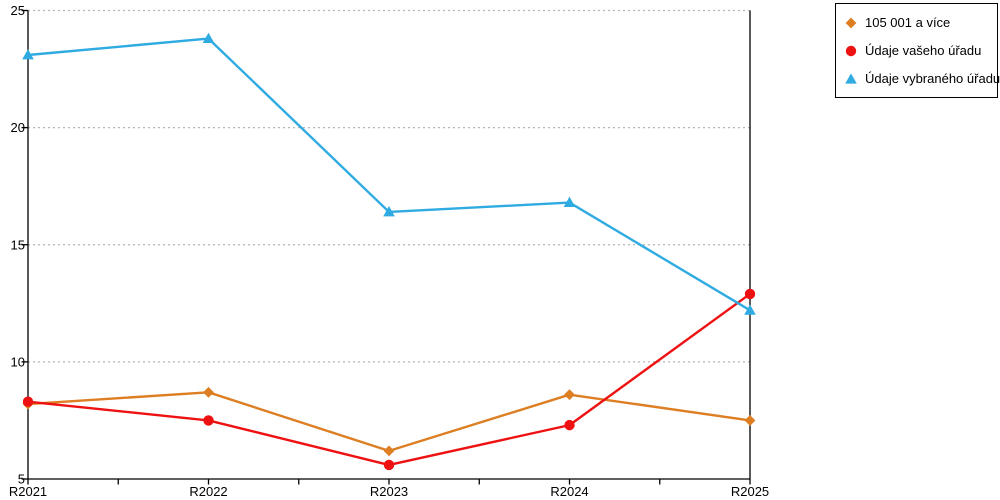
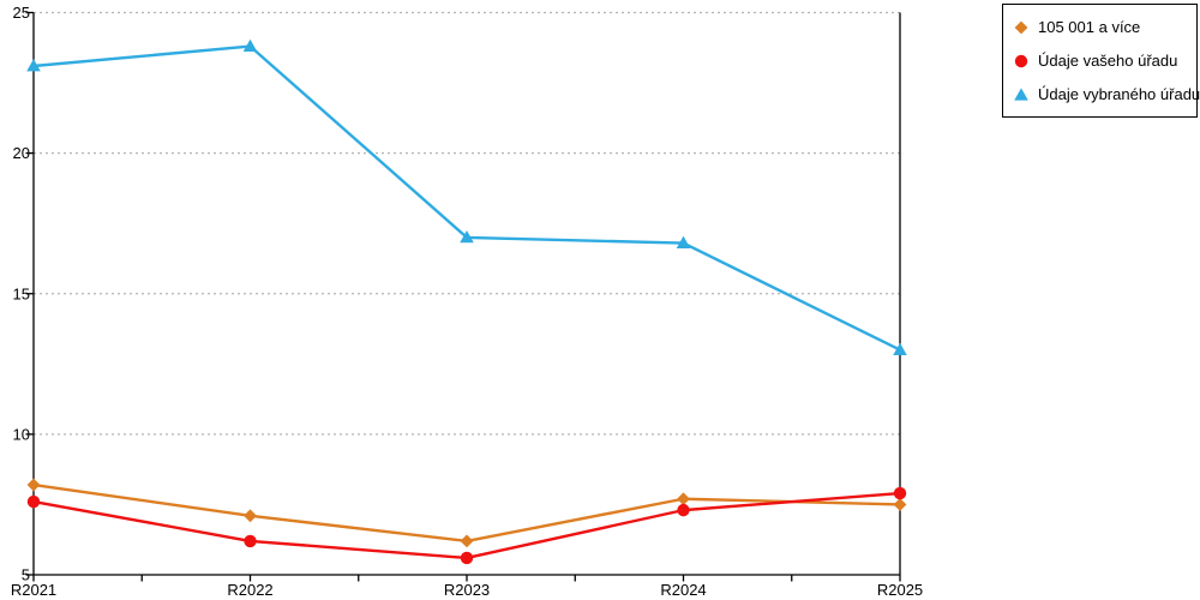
Údaje vašeho úřadu/R2021: 8.3 -> 7.6
105 001 a více/R2022: 8.7 -> 7.1
Údaje vašeho úřadu/R2022: 7.5 -> 6.2
Údaje vybraného úřadu/R2023: 16.4 -> 17.0
105 001 a více/R2024: 8.6 -> 7.7
Údaje vašeho úřadu/R2025: 12.9 -> 7.9
Údaje vybraného úřadu/R2025: 12.2 -> 13.0
